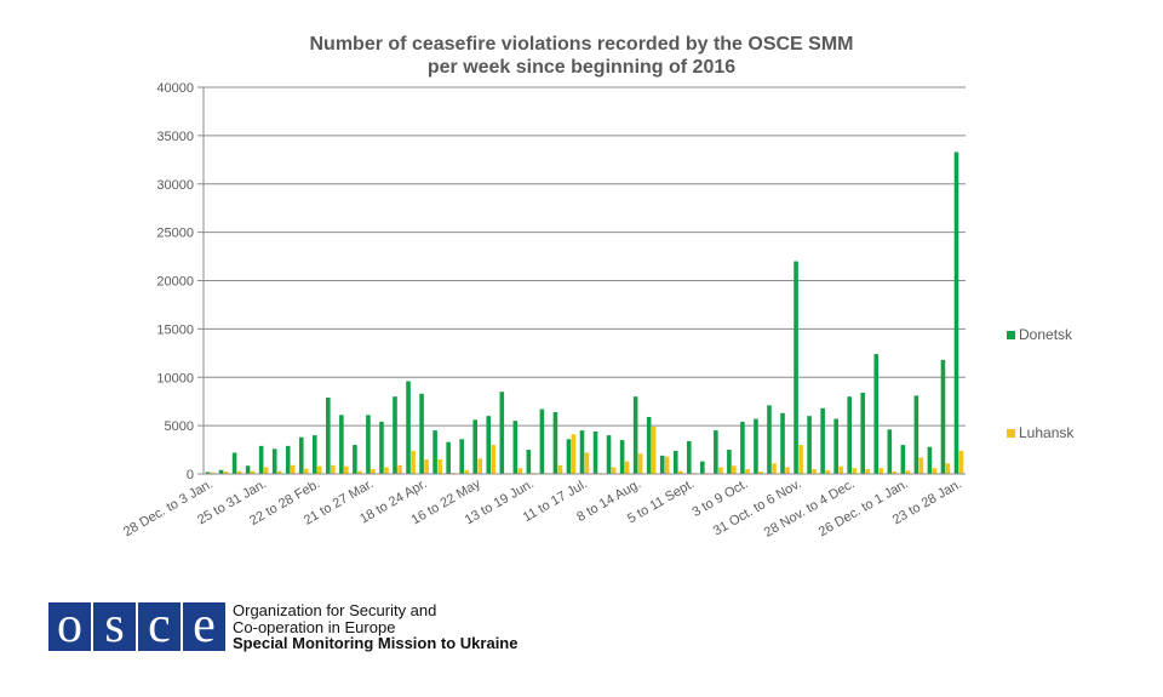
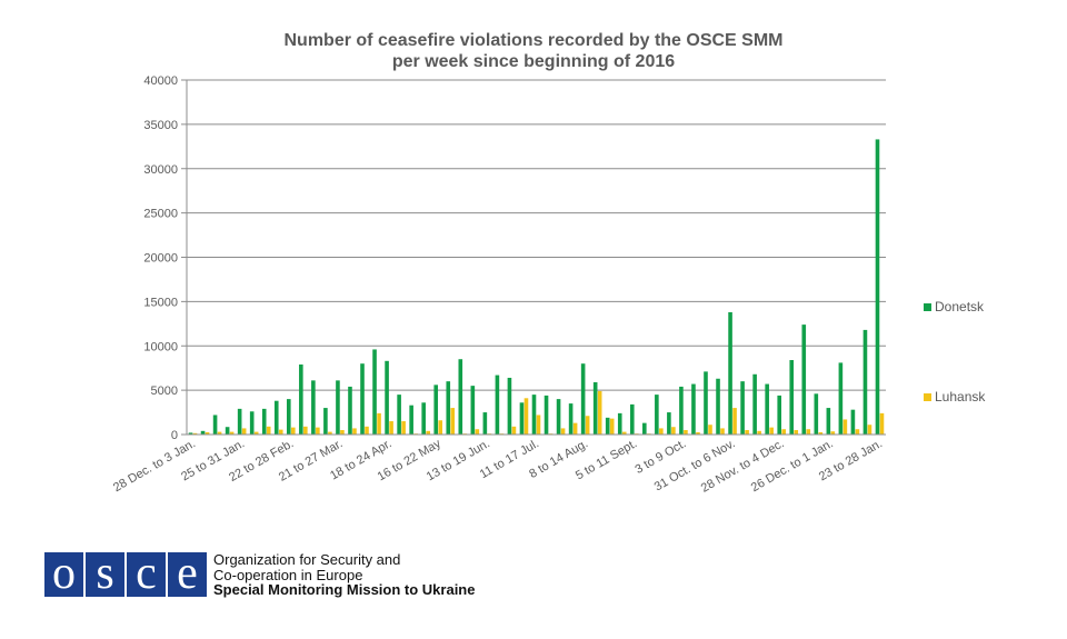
Donetsk/31 Oct. to 6 Nov.: 22000 -> 14000
Donetsk/28 Nov. to 4 Dec.: 8000 -> 4000
